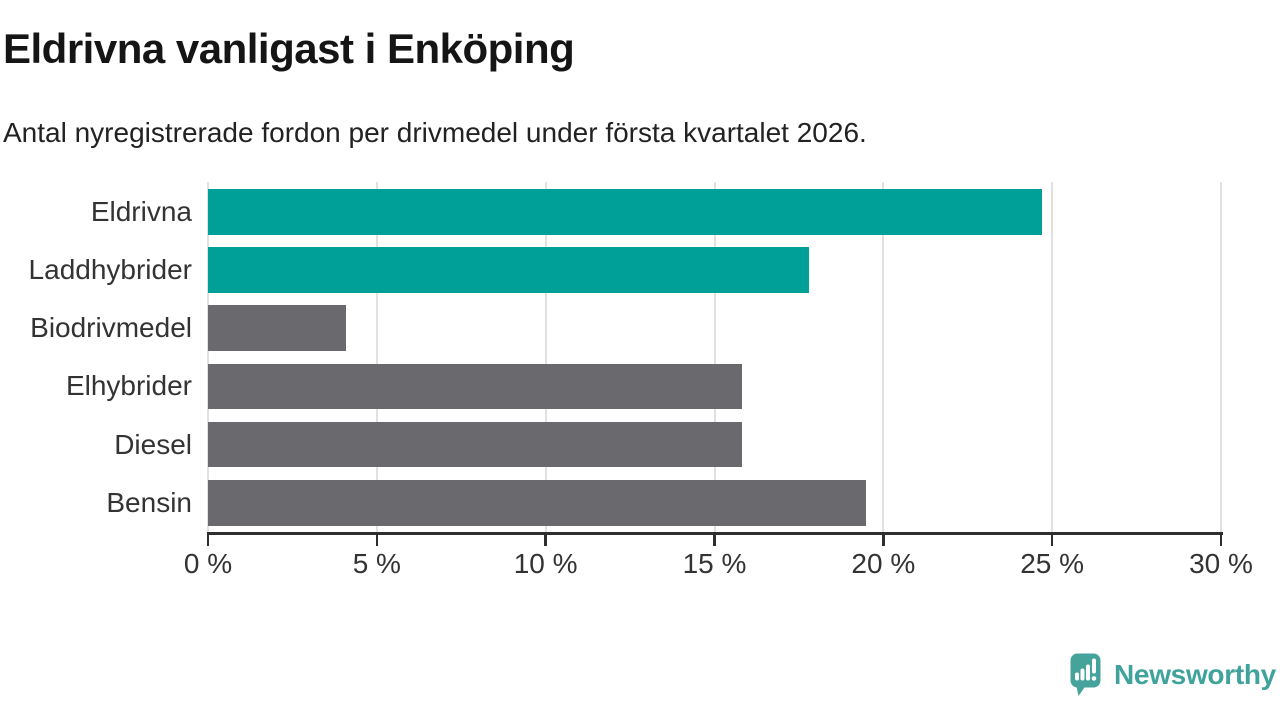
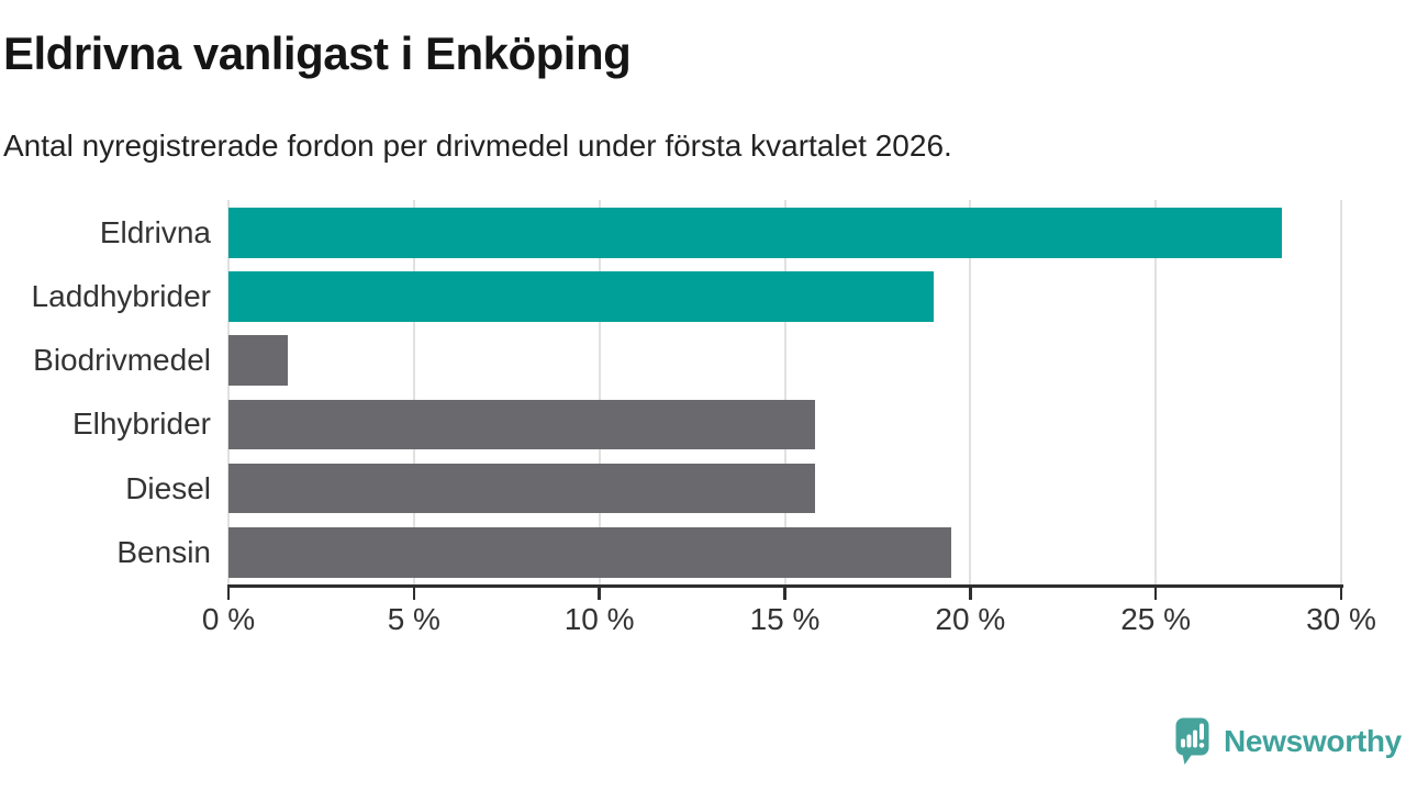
Eldrivna: 24.7% -> 28.4%
Laddhybrider: 17.8% -> 19.0%
Biodrivmedel: 4.1% -> 1.6%
